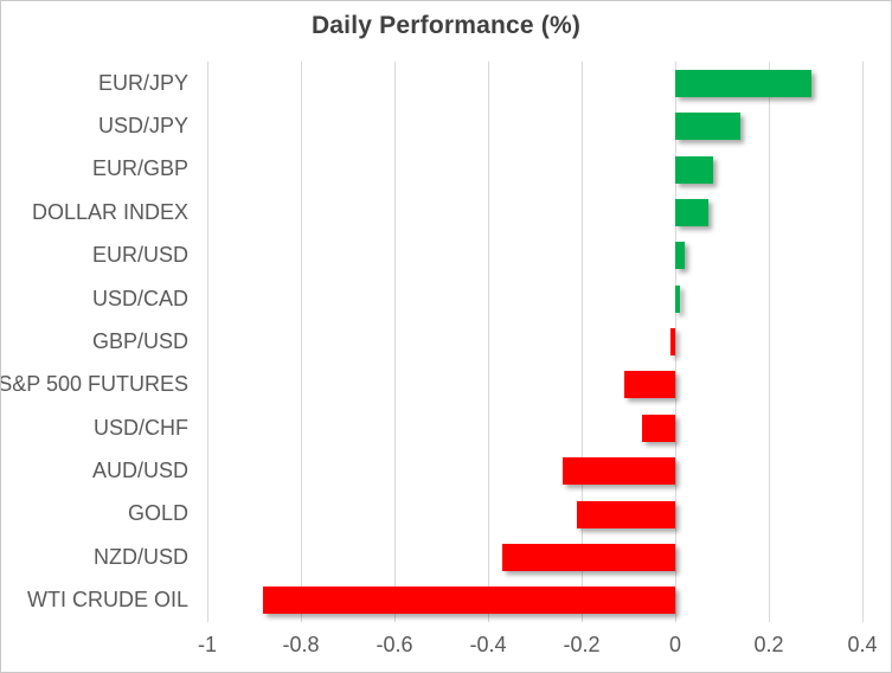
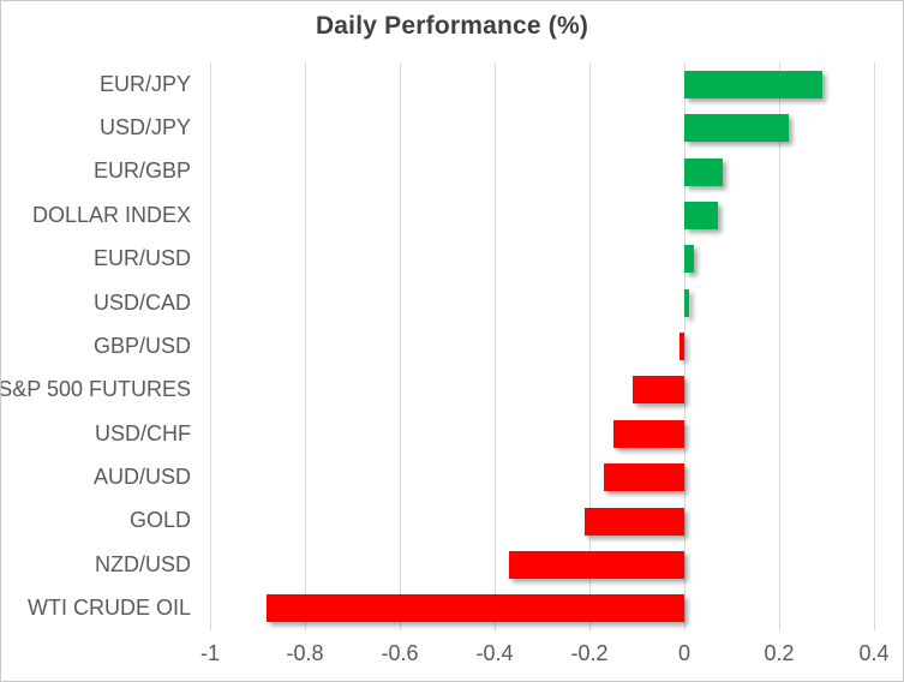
USD/JPY: 0.14 -> 0.22
USD/CHF: -0.07 -> -0.15
AUD/USD: -0.24 -> -0.17
